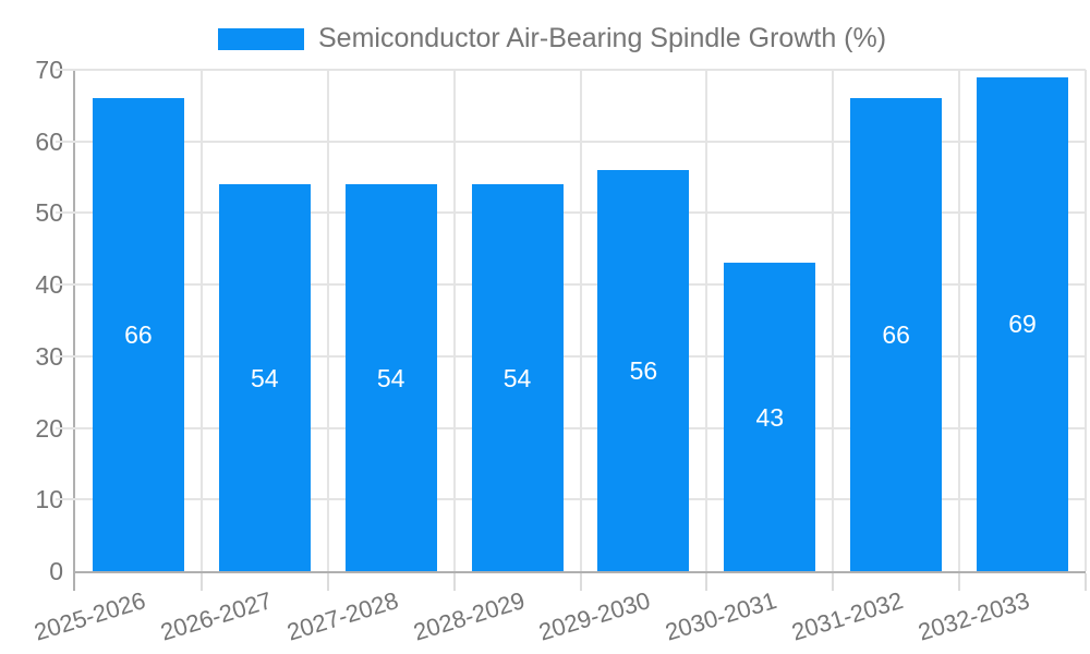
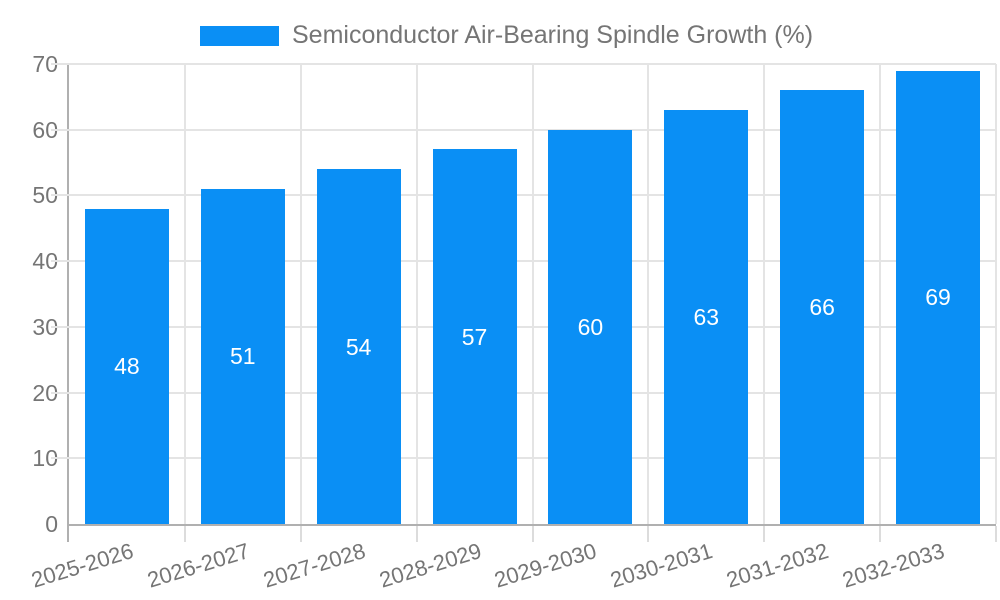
2025-2026: 66 -> 48
2026-2027: 54 -> 51
2028-2029: 54 -> 57
2029-2030: 56 -> 60
2030-2031: 43 -> 63
